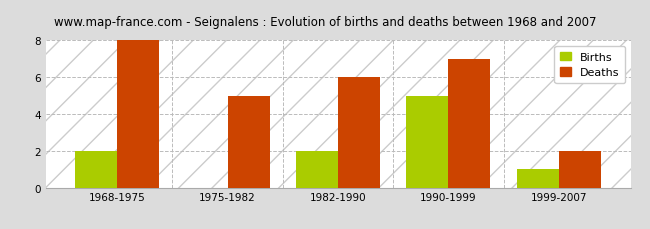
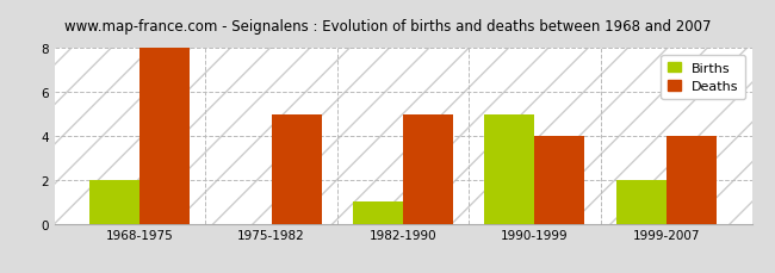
Births/1982-1990: 2 -> 1
Deaths/1982-1990: 6 -> 5
Deaths/1990-1999: 7 -> 4
Births/1999-2007: 1 -> 2
Deaths/1999-2007: 2 -> 4
